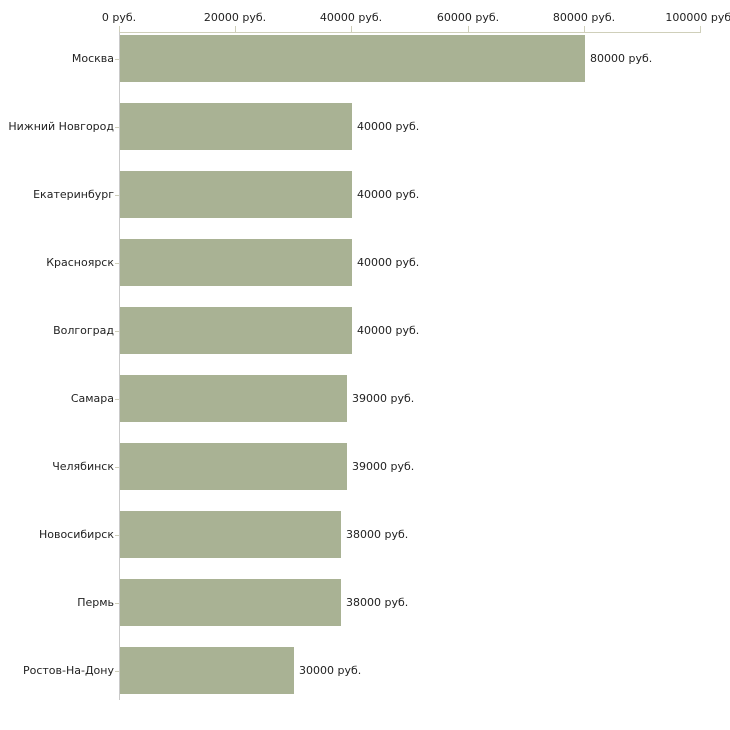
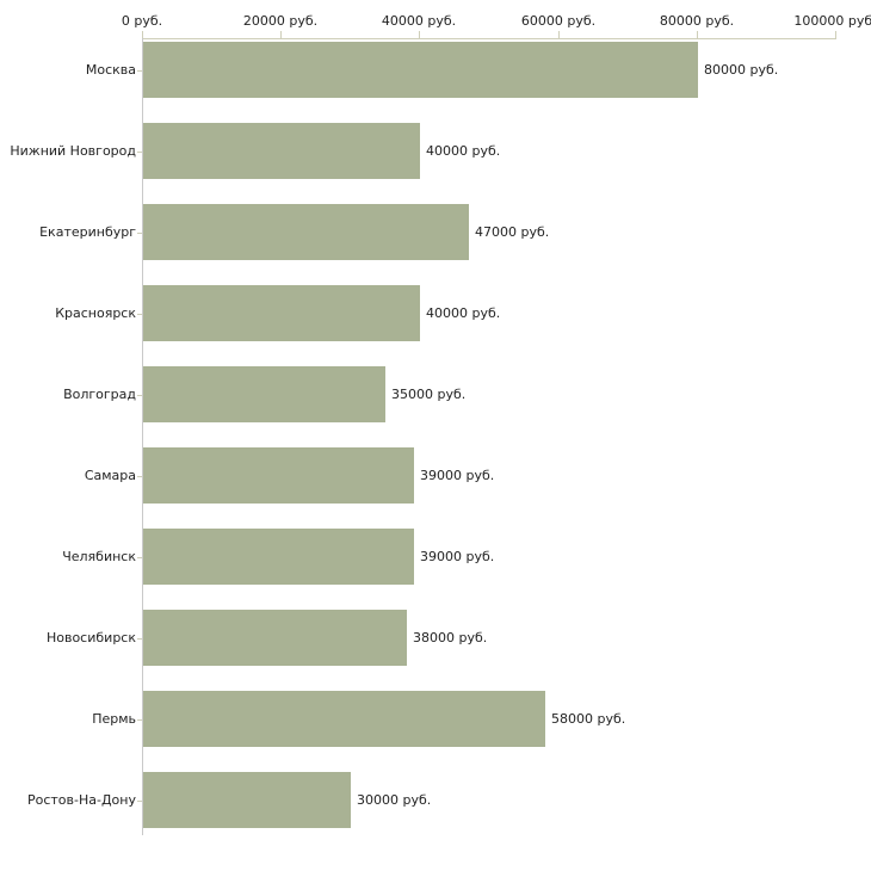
Екатеринбург: 40000 -> 47000
Волгоград: 40000 -> 35000
Пермь: 38000 -> 58000
